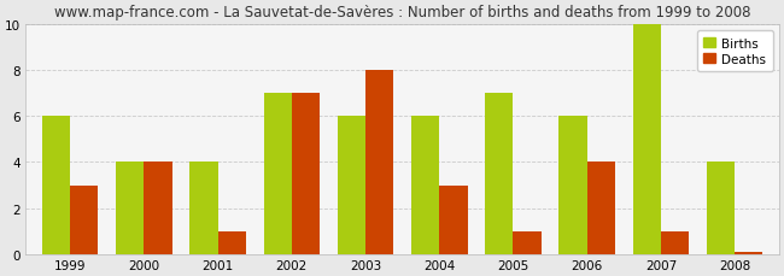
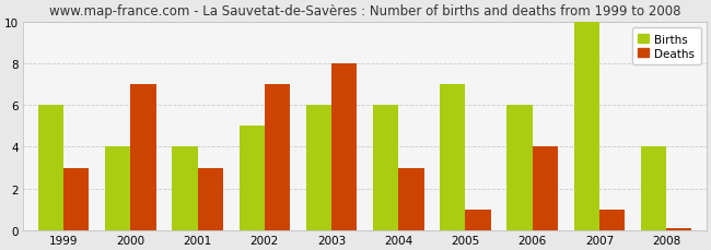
Deaths/2000: 4.0 -> 7.0
Deaths/2001: 1.0 -> 3.0
Births/2002: 7 -> 5
